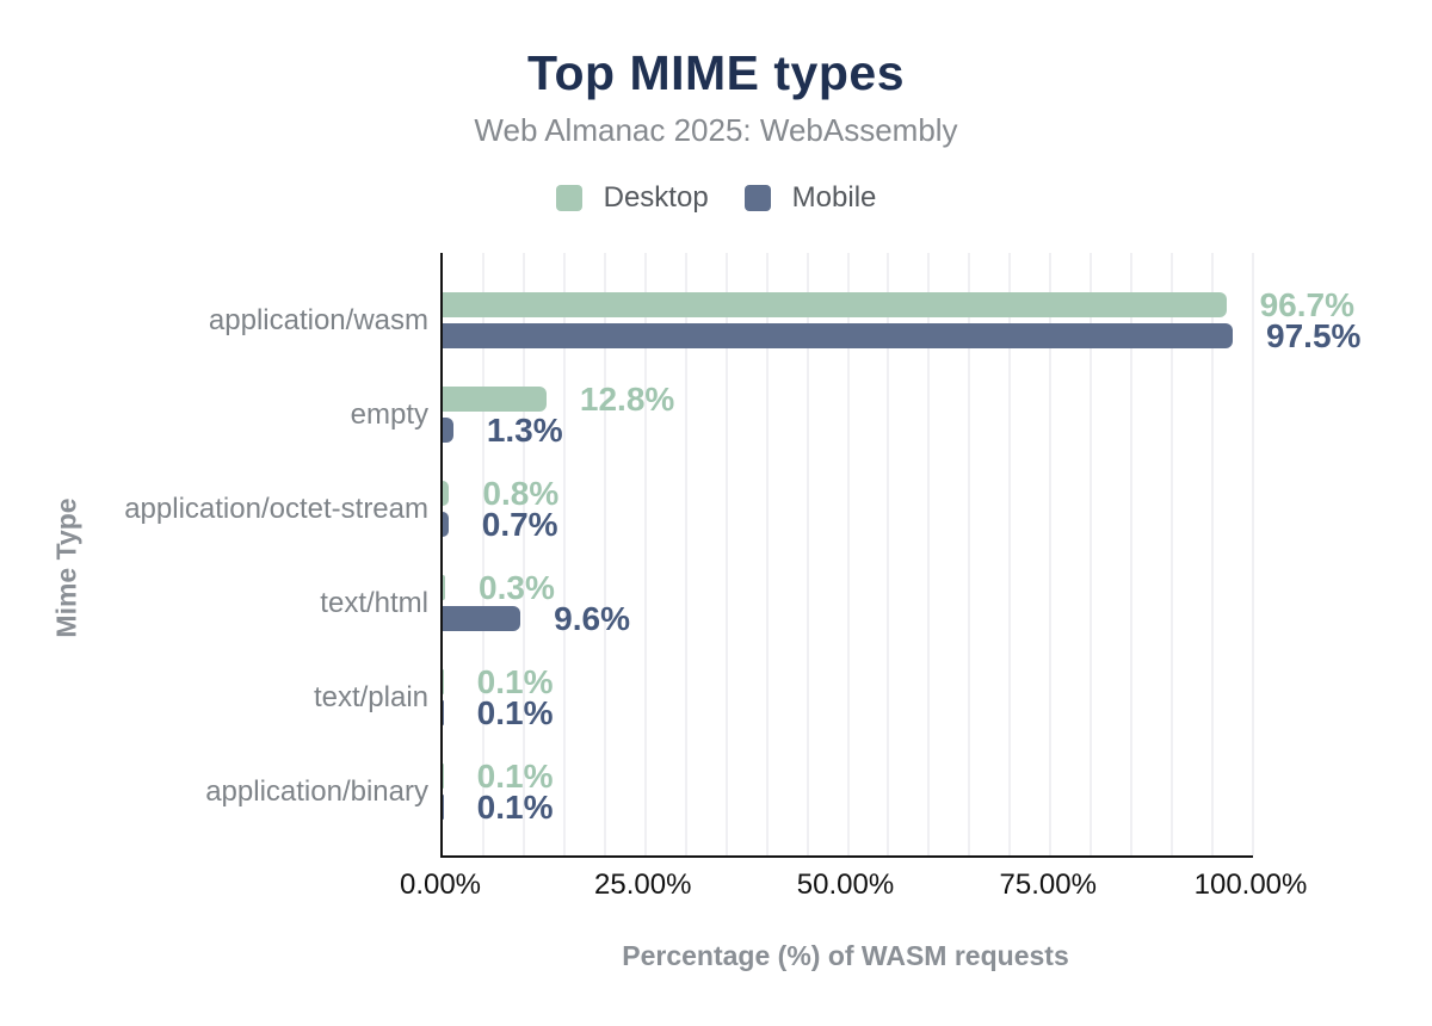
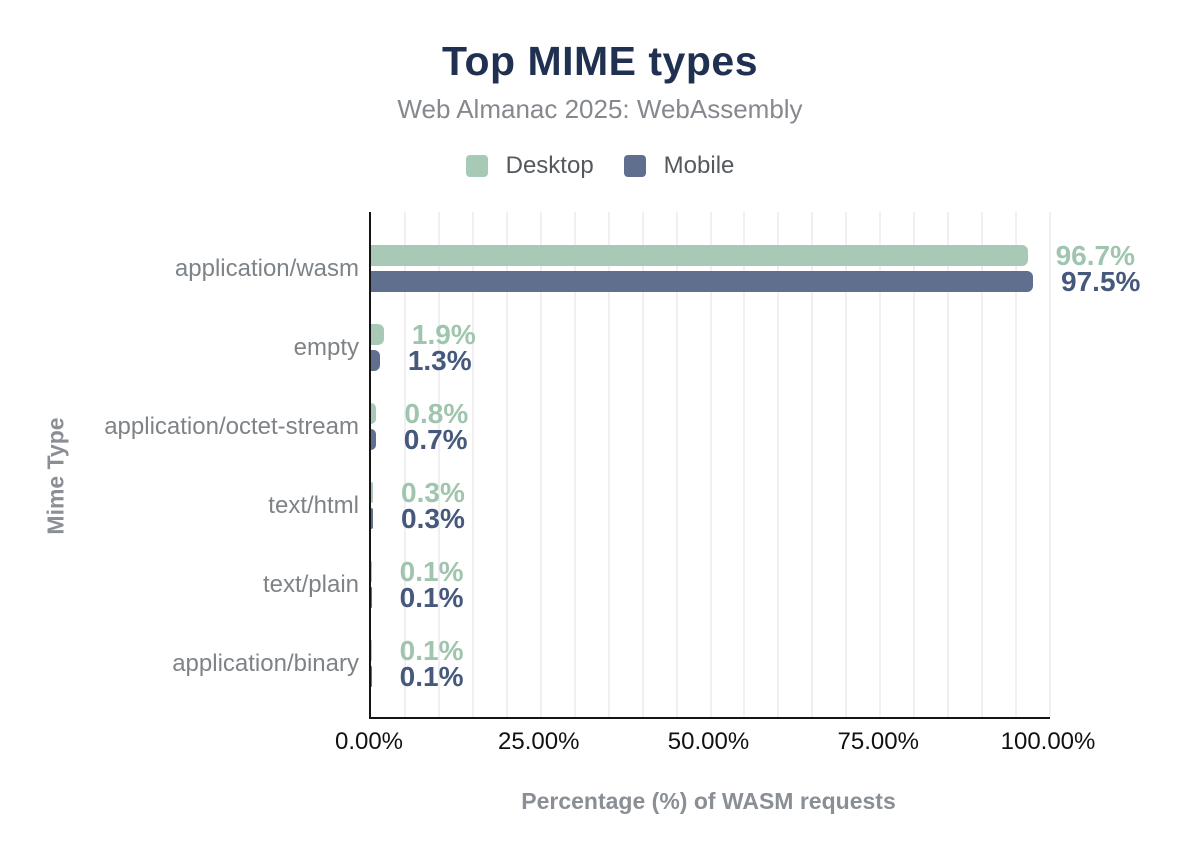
Desktop/empty: 12.8% -> 1.9%
Mobile/text/html: 9.6% -> 0.3%
